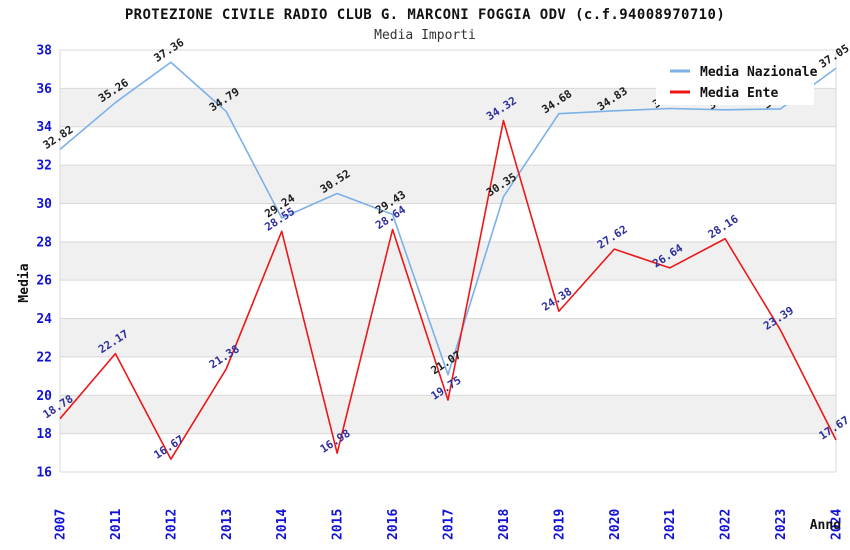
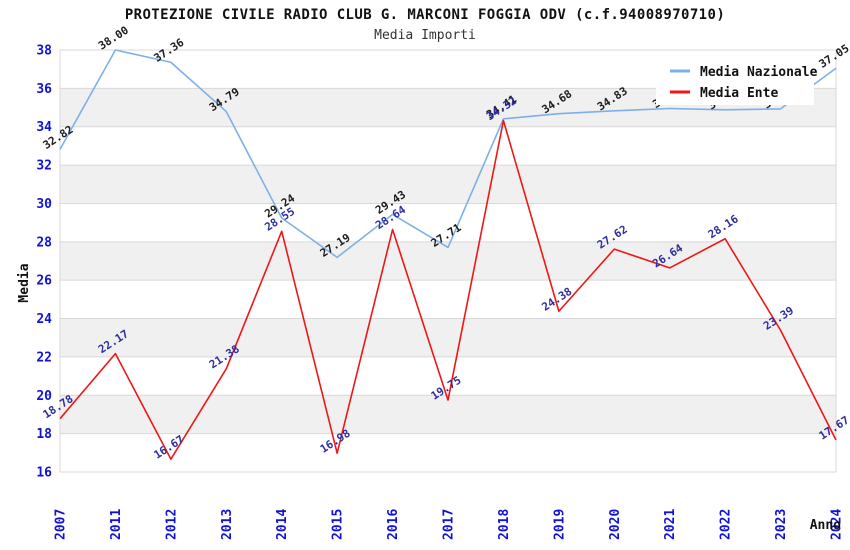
Media Nazionale/2011: 35.26 -> 38.00
Media Nazionale/2015: 30.52 -> 27.19
Media Nazionale/2017: 21.07 -> 27.71
Media Nazionale/2018: 30.35 -> 34.41
